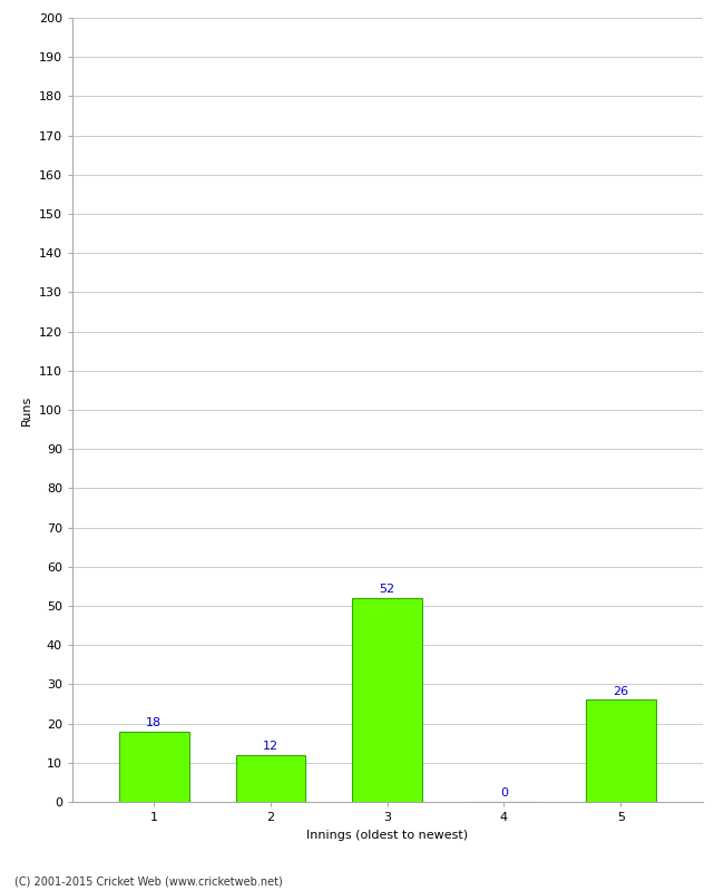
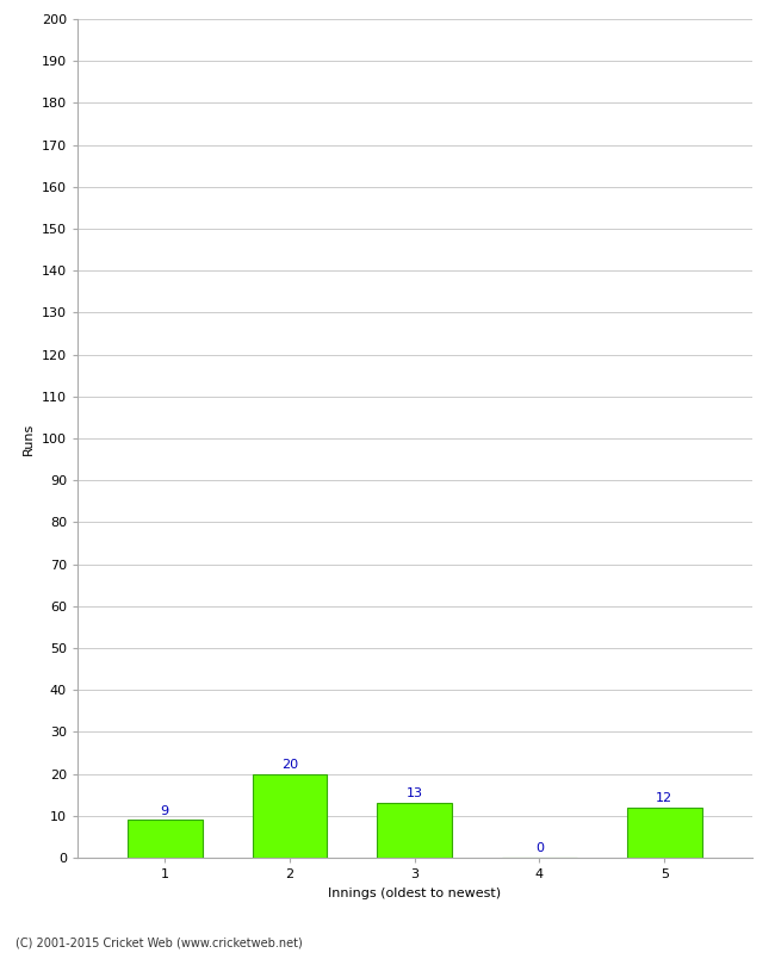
1: 18 -> 9
2: 12 -> 20
3: 52 -> 13
5: 26 -> 12
